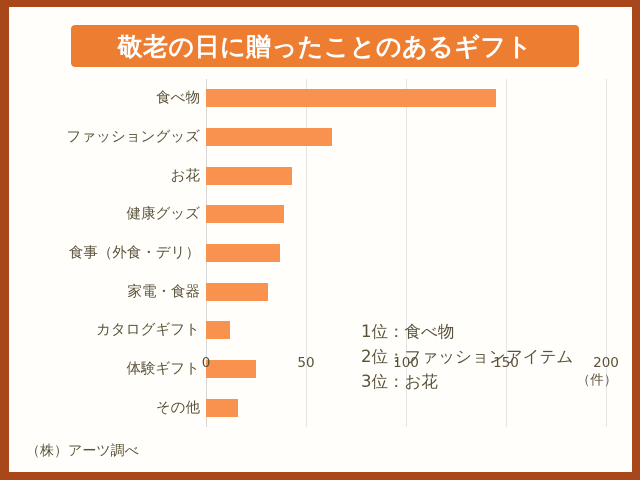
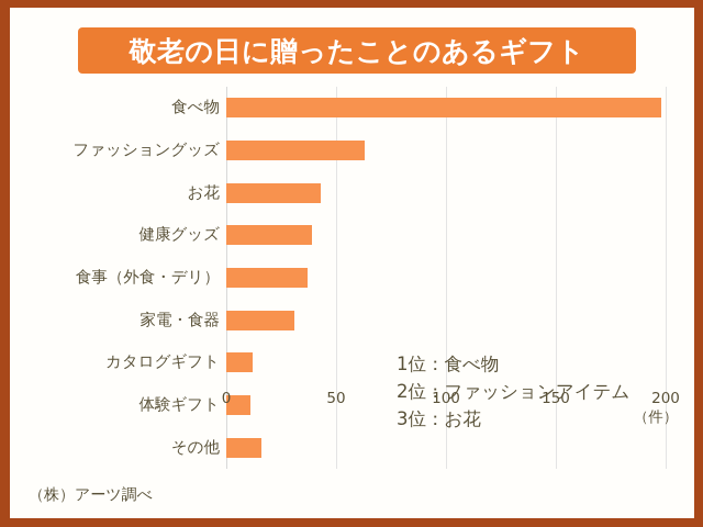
食べ物: 145 -> 198
体験ギフト: 25 -> 11
